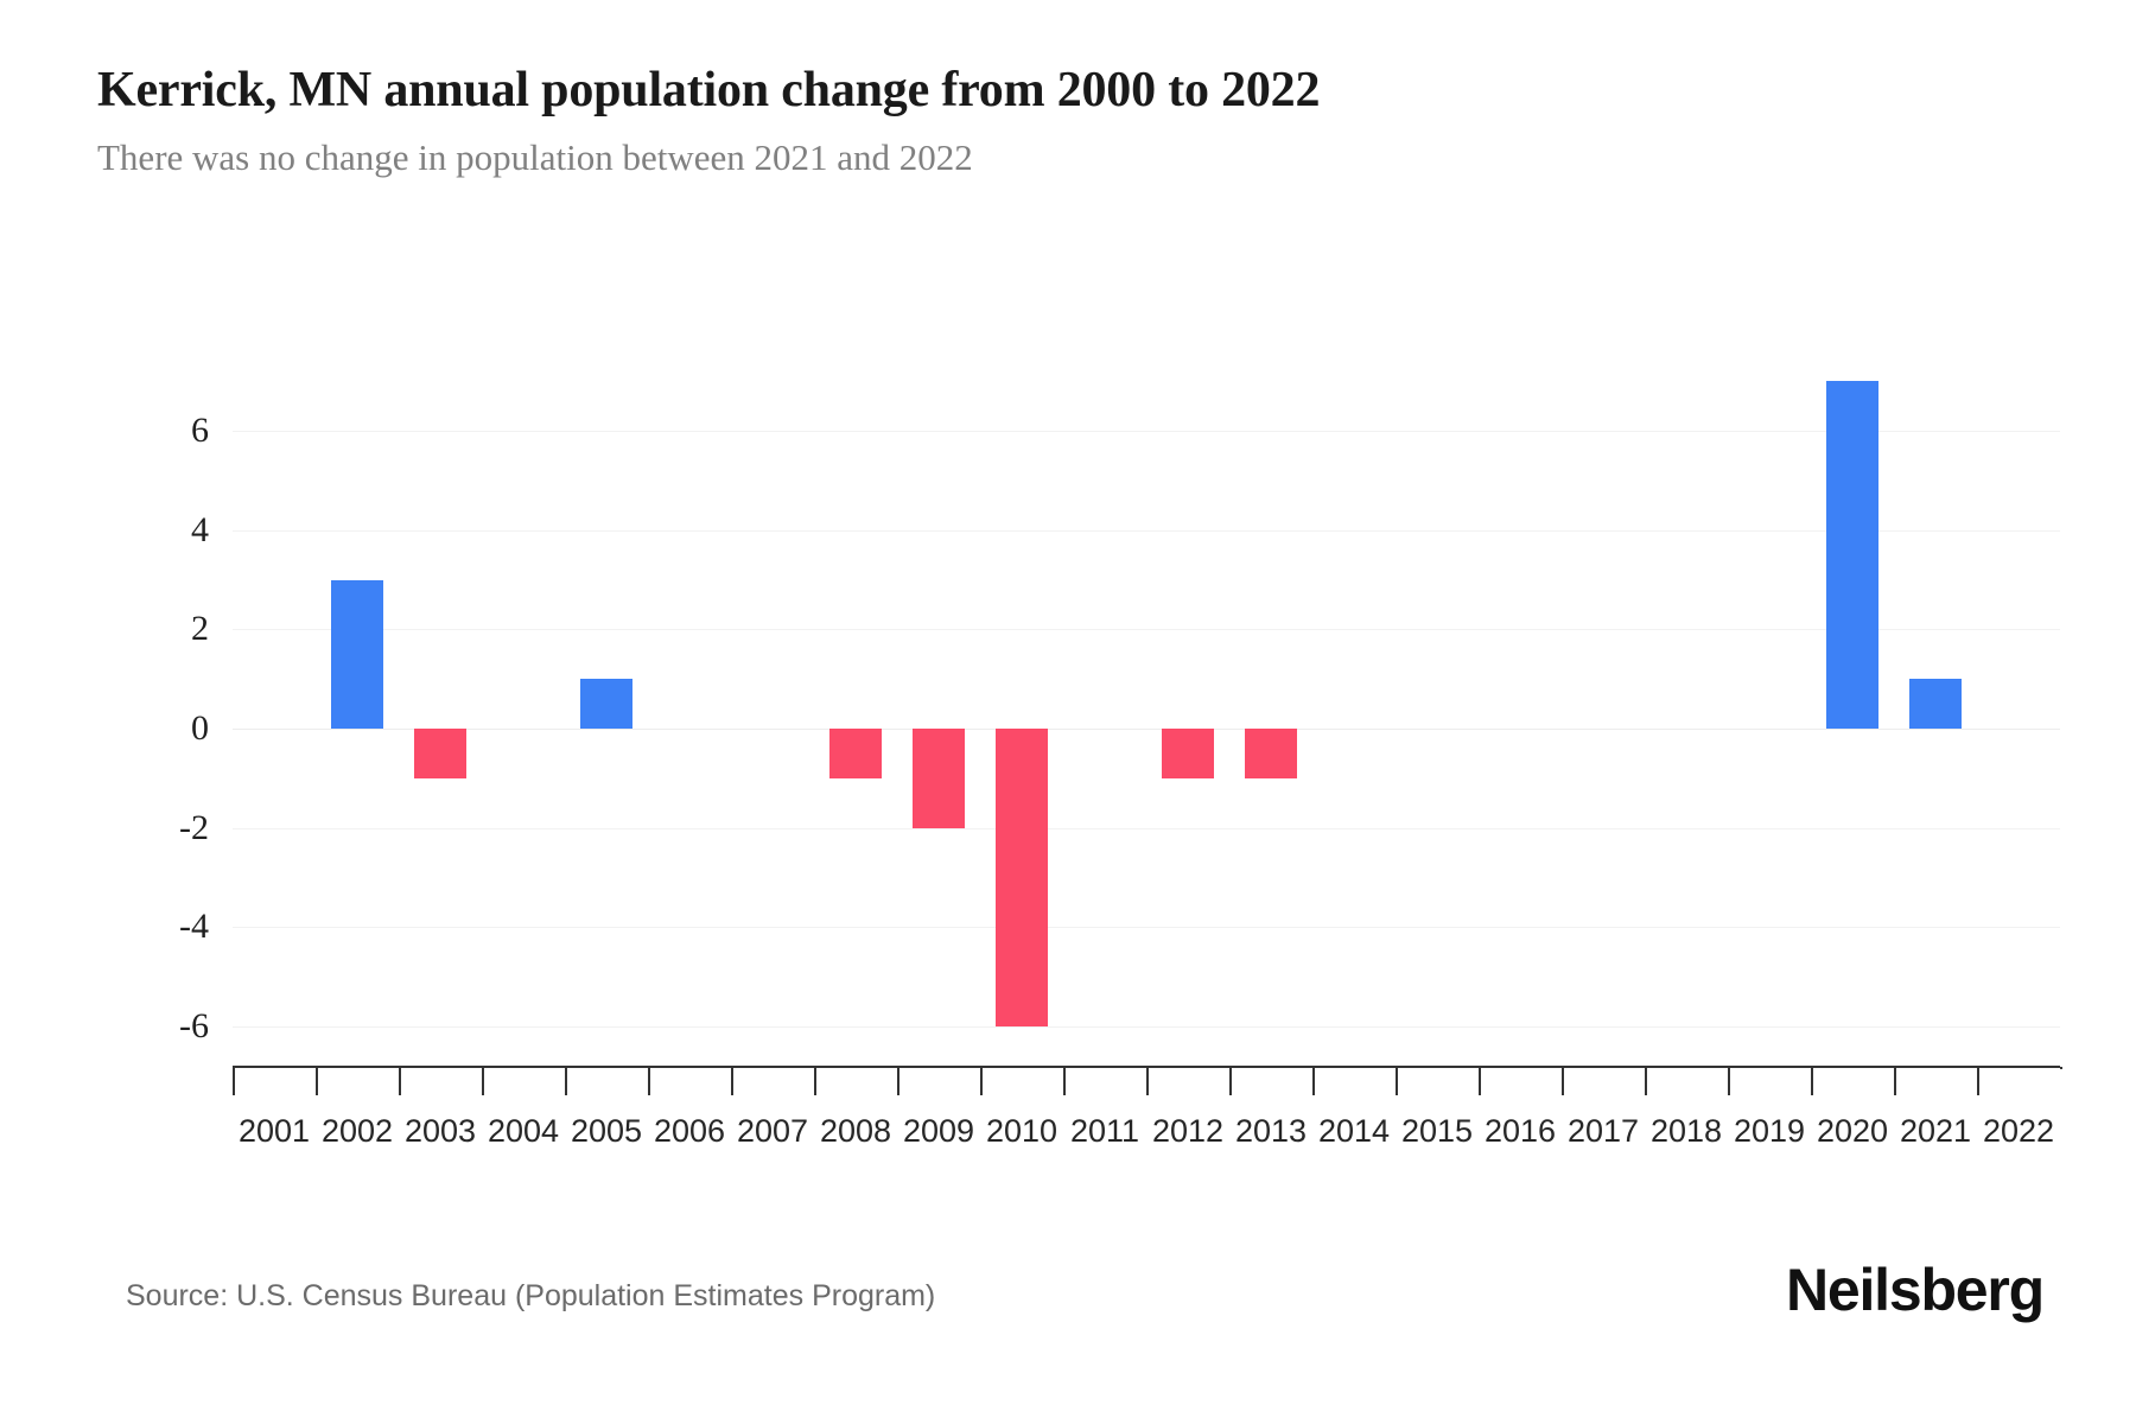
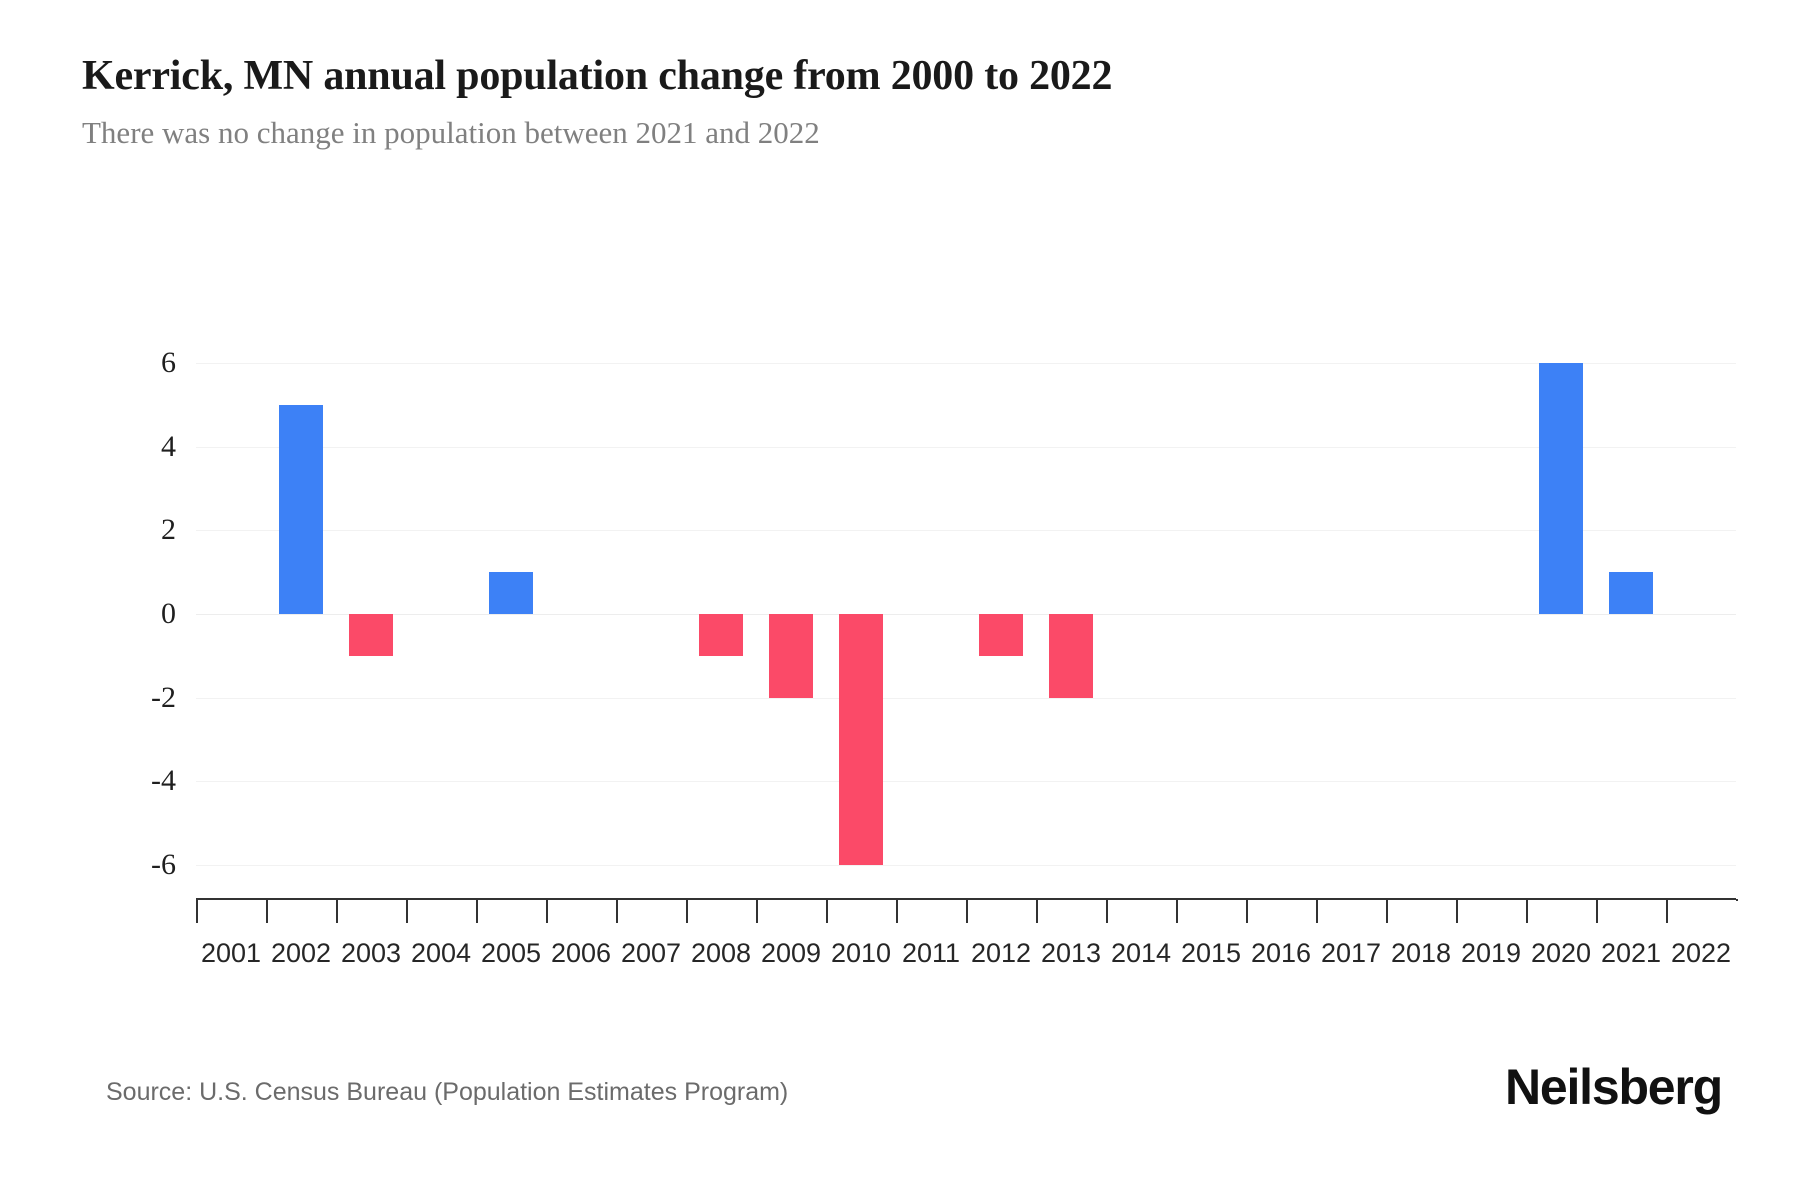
2002: 3 -> 5
2013: -1 -> -2
2020: 7 -> 6
